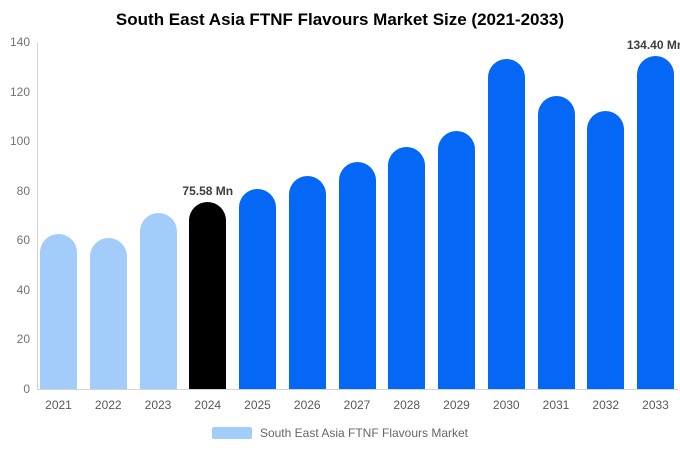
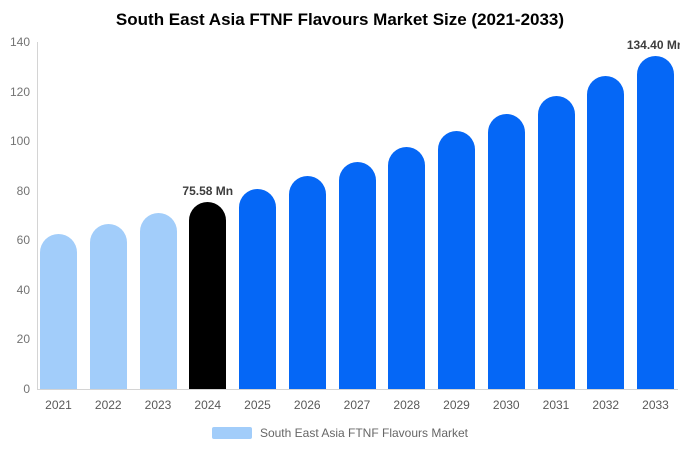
2022: 61 -> 66
2030: 133 -> 111
2032: 112 -> 126
